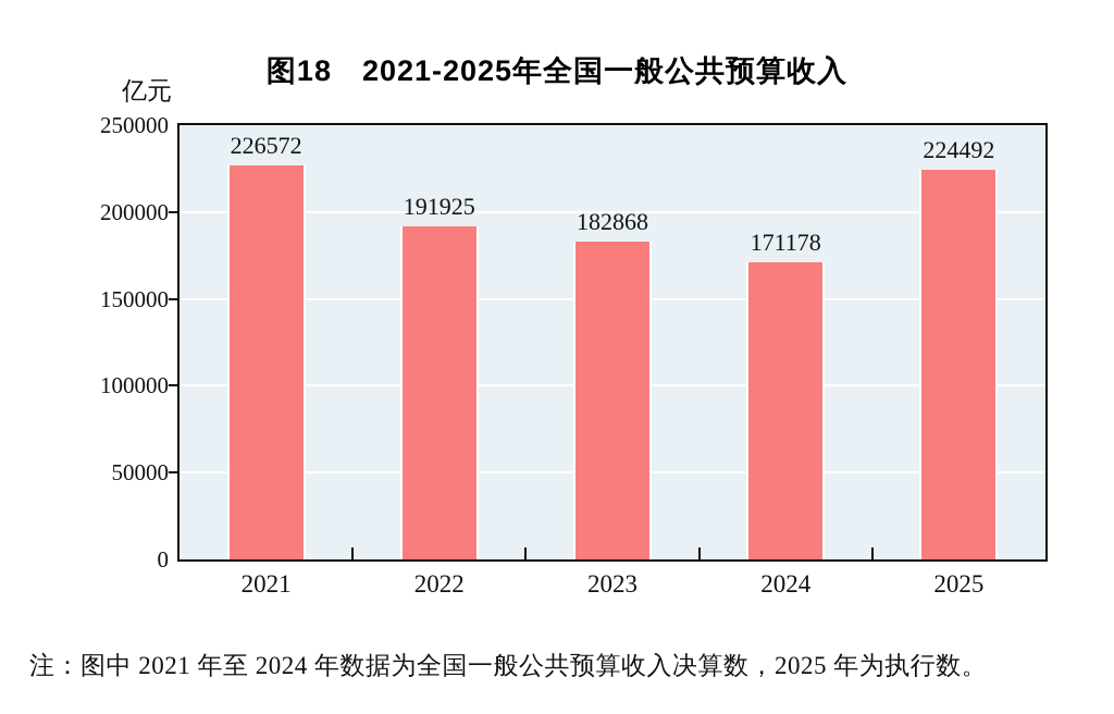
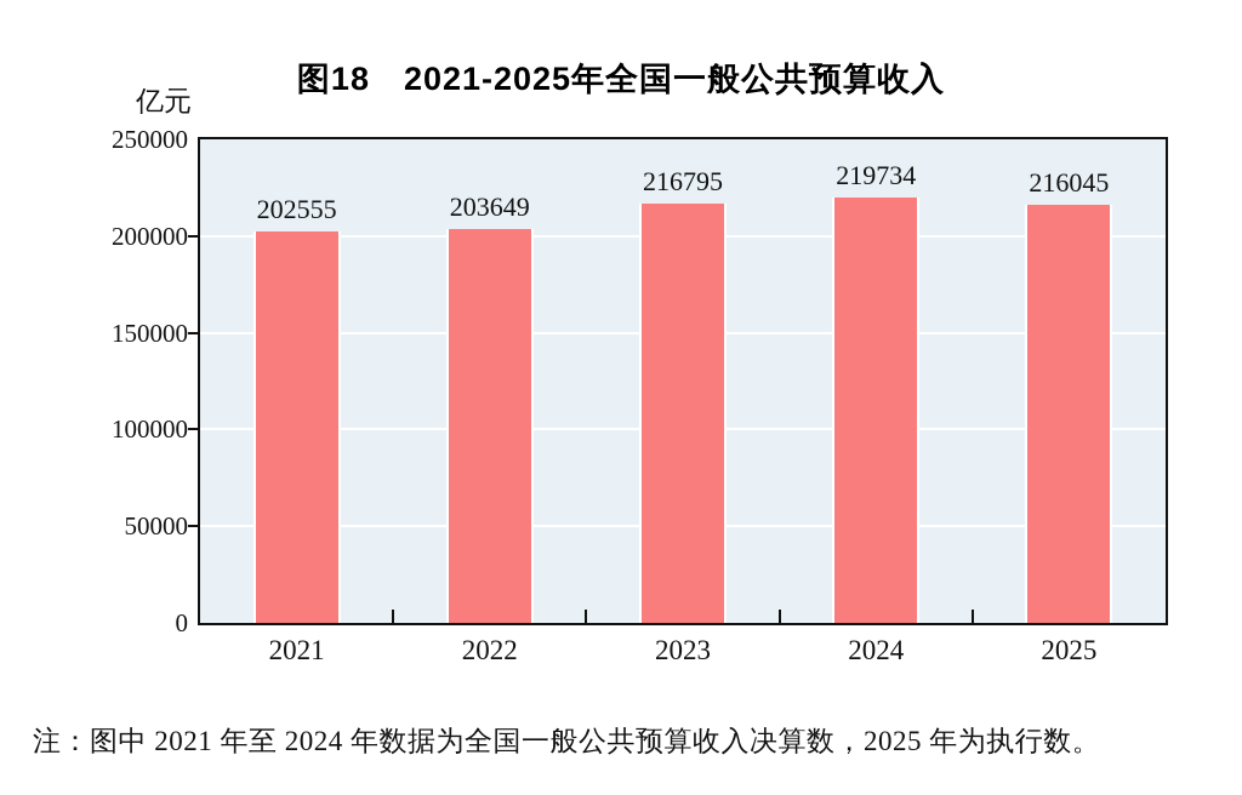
2021: 226572 -> 202555
2022: 191925 -> 203649
2023: 182868 -> 216795
2024: 171178 -> 219734
2025: 224492 -> 216045
